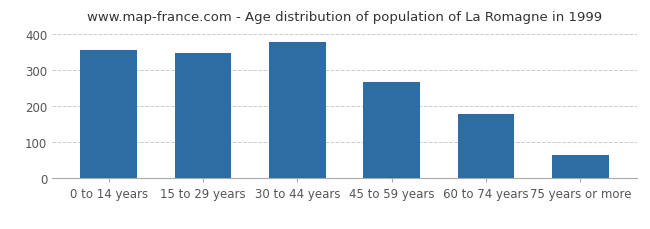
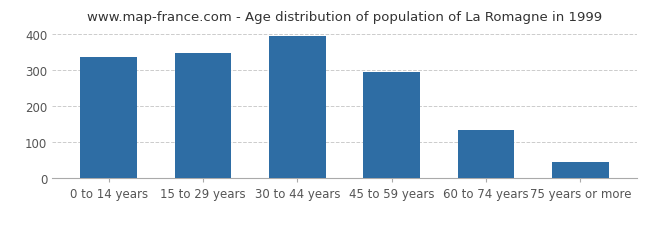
0 to 14 years: 355 -> 335
30 to 44 years: 378 -> 395
45 to 59 years: 268 -> 295
60 to 74 years: 178 -> 135
75 years or more: 66 -> 45
